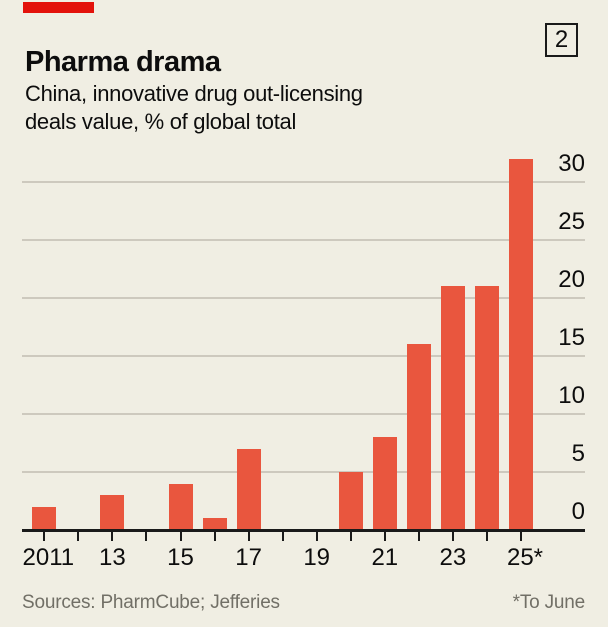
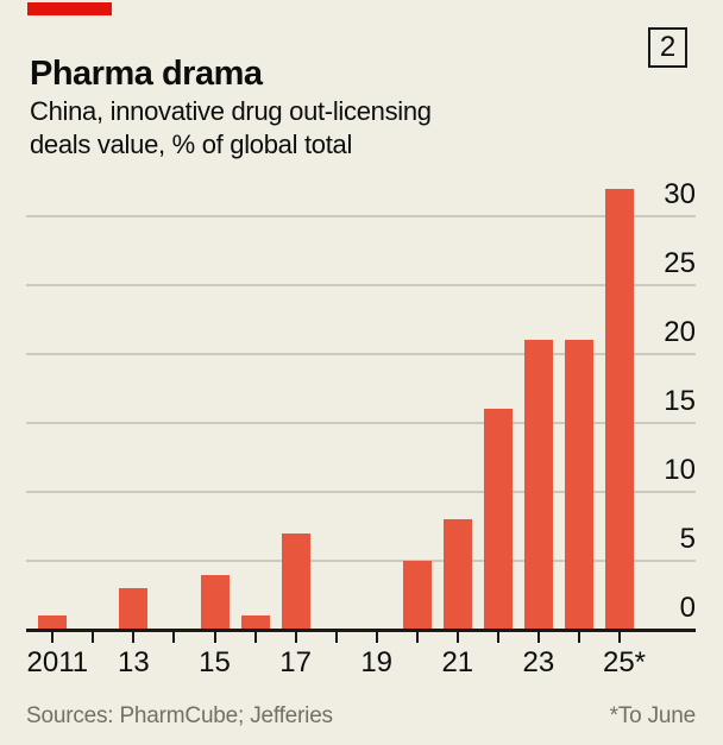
2011: 2 -> 1
